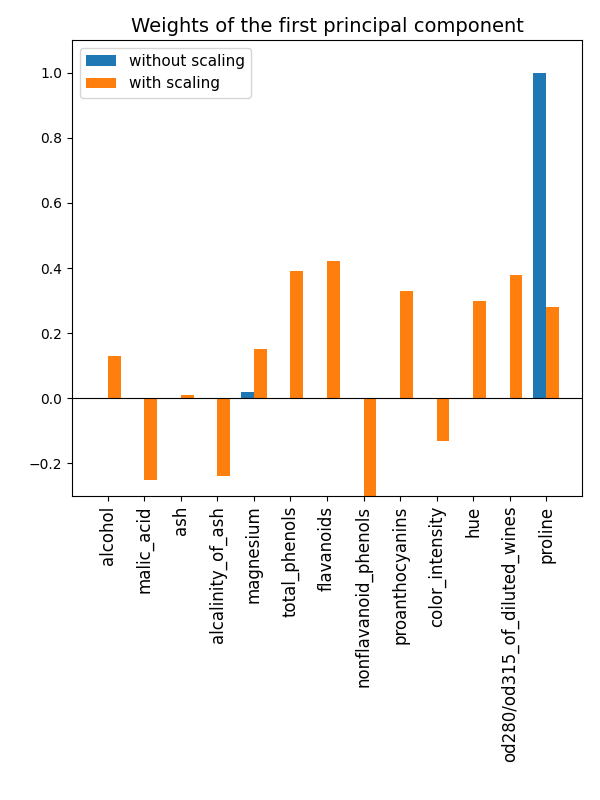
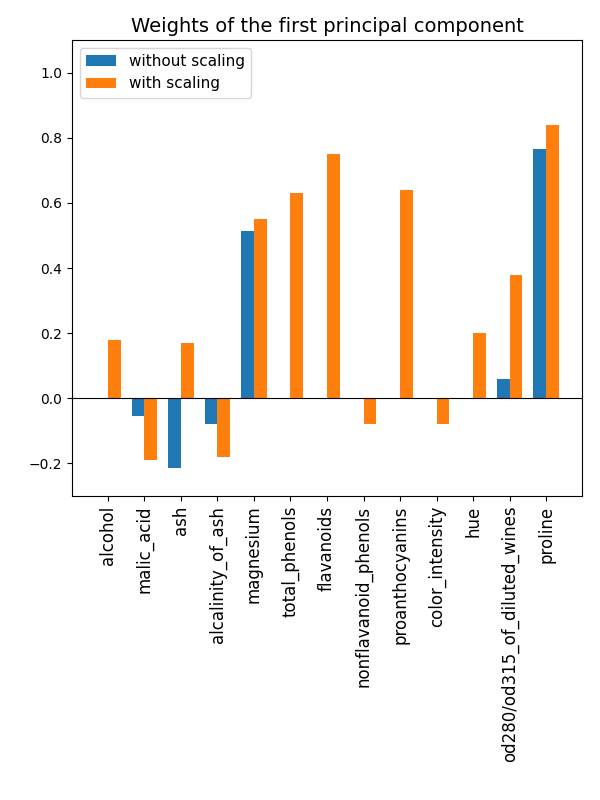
with scaling/alcohol: 0.13 -> 0.18
without scaling/malic_acid: -0.002 -> -0.055
with scaling/malic_acid: -0.25 -> -0.19
without scaling/ash: -0.002 -> -0.215
with scaling/ash: 0.01 -> 0.17
without scaling/alcalinity_of_ash: -0.002 -> -0.080
with scaling/alcalinity_of_ash: -0.24 -> -0.18
without scaling/magnesium: 0.020 -> 0.515
with scaling/magnesium: 0.15 -> 0.55
with scaling/total_phenols: 0.39 -> 0.63
with scaling/flavanoids: 0.42 -> 0.75
with scaling/nonflavanoid_phenols: -0.30 -> -0.08
with scaling/proanthocyanins: 0.33 -> 0.64
with scaling/color_intensity: -0.13 -> -0.08
with scaling/hue: 0.30 -> 0.20
without scaling/od280/od315_of_diluted_wines: 0.002 -> 0.060
without scaling/proline: 1.000 -> 0.765
with scaling/proline: 0.28 -> 0.84
